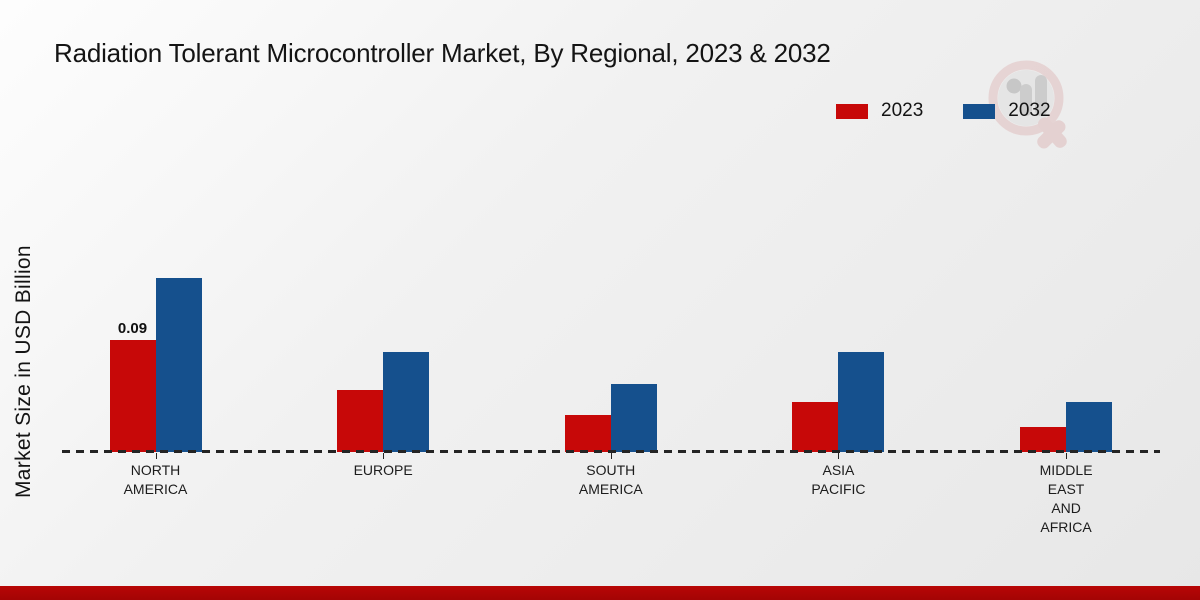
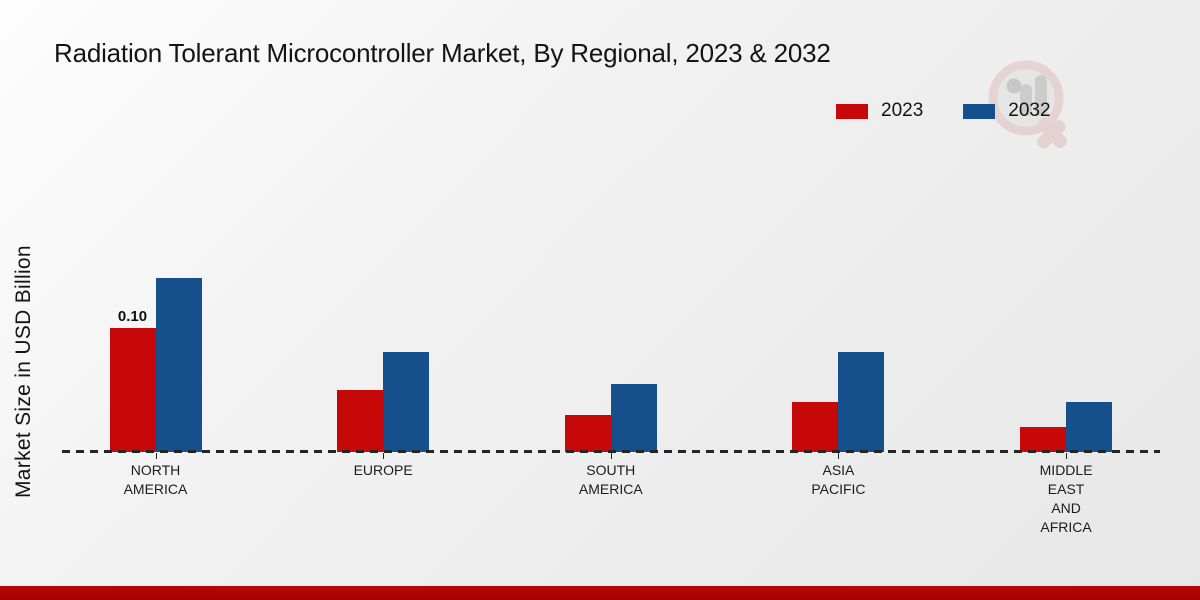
2023/NORTH AMERICA: 0.09 -> 0.10
